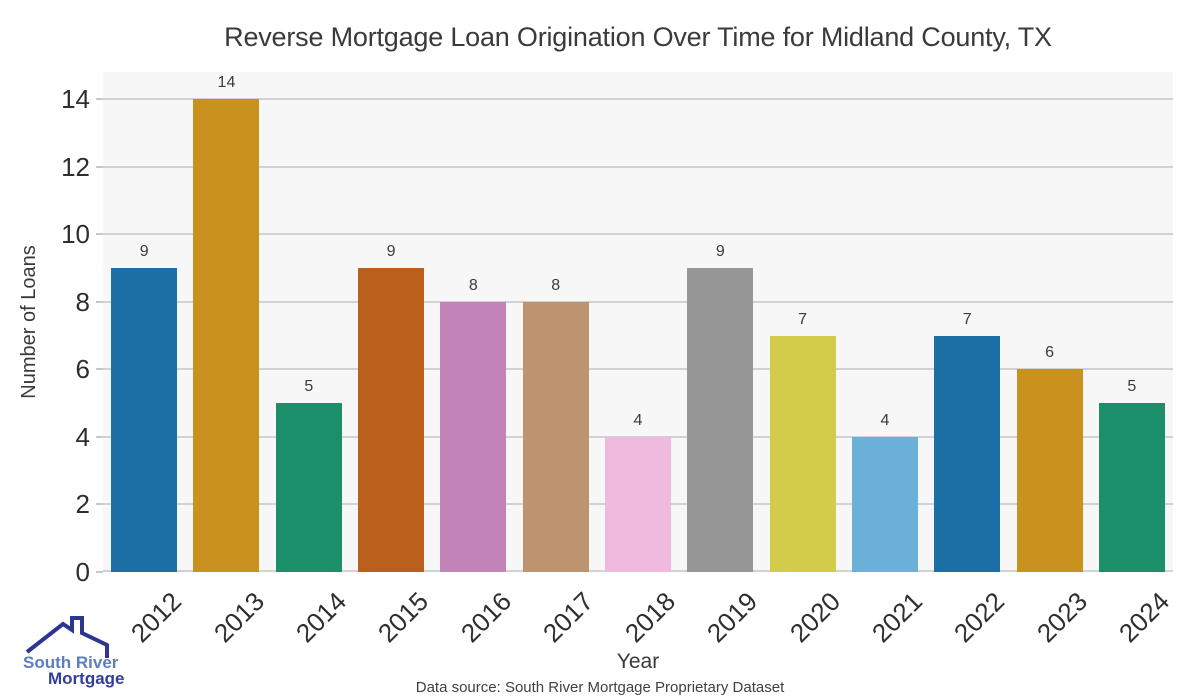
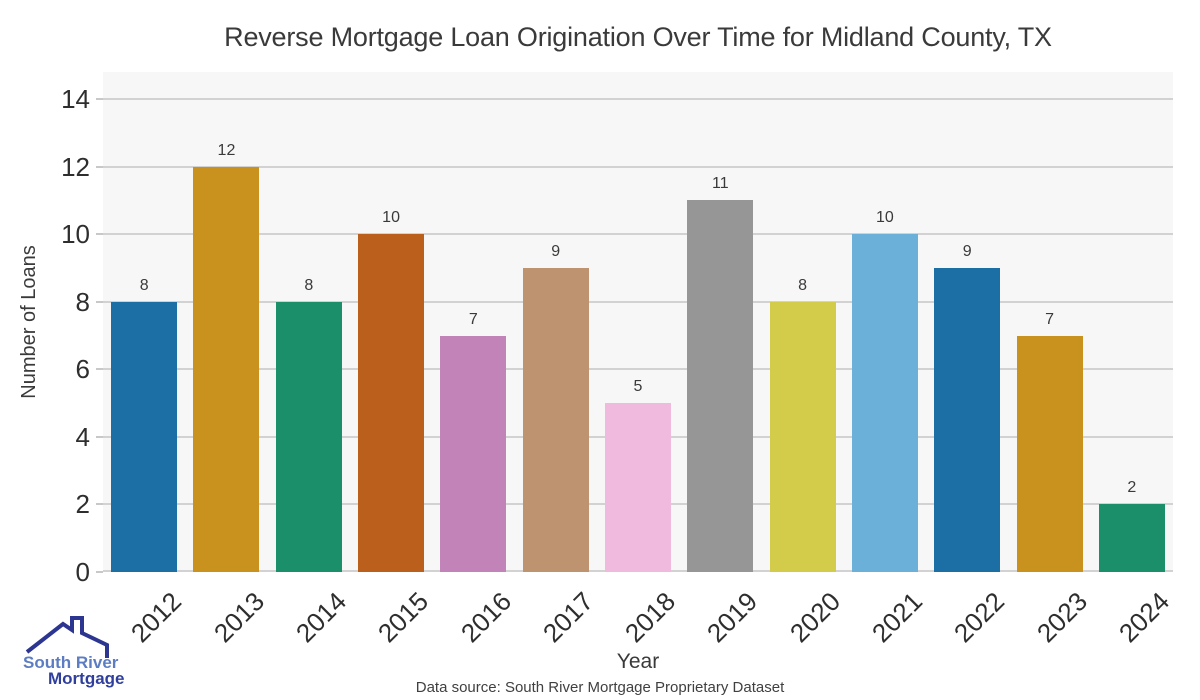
2012: 9 -> 8
2013: 14 -> 12
2014: 5 -> 8
2015: 9 -> 10
2016: 8 -> 7
2017: 8 -> 9
2018: 4 -> 5
2019: 9 -> 11
2020: 7 -> 8
2021: 4 -> 10
2022: 7 -> 9
2023: 6 -> 7
2024: 5 -> 2
